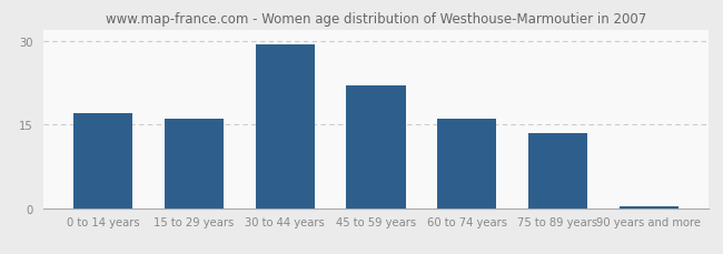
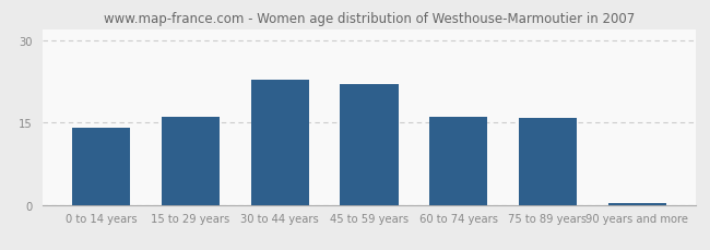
0 to 14 years: 17.0 -> 14.0
30 to 44 years: 29.3 -> 22.8
75 to 89 years: 13.5 -> 15.8
